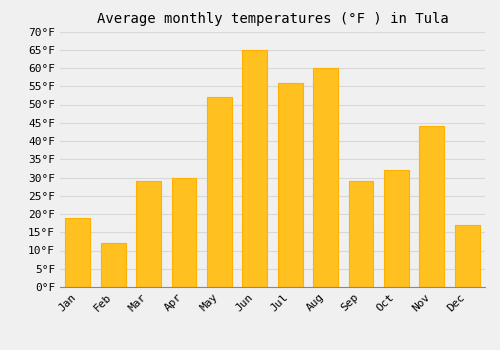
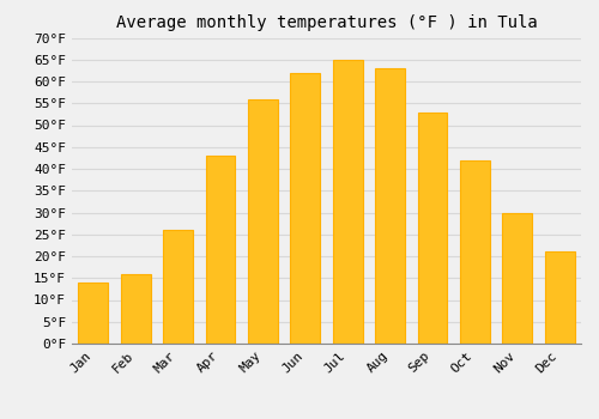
Jan: 19°F -> 14°F
Feb: 12°F -> 16°F
Mar: 29°F -> 26°F
Apr: 30°F -> 43°F
May: 52°F -> 56°F
Jun: 65°F -> 62°F
Jul: 56°F -> 65°F
Aug: 60°F -> 63°F
Sep: 29°F -> 53°F
Oct: 32°F -> 42°F
Nov: 44°F -> 30°F
Dec: 17°F -> 21°F
